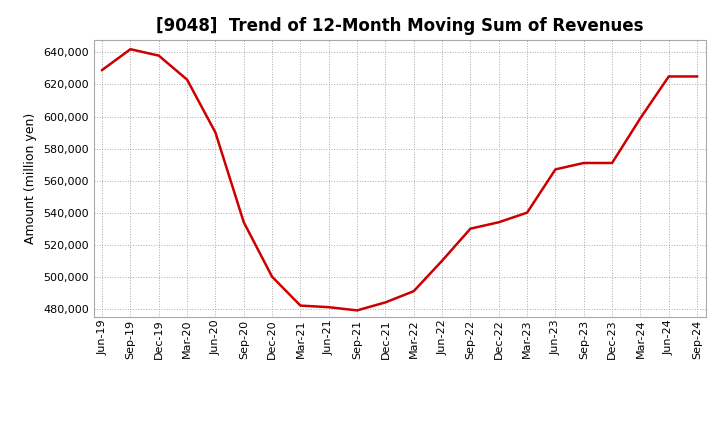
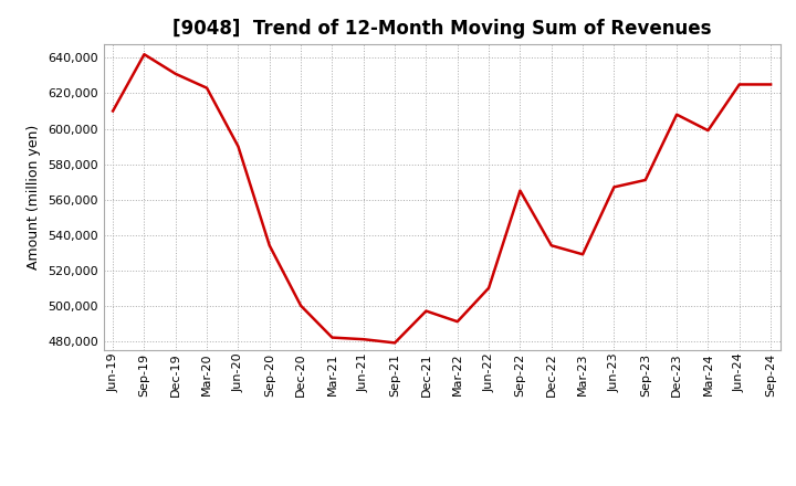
Jun-19: 629,000 -> 610,000
Dec-19: 638,000 -> 631,000
Dec-21: 484,000 -> 497,000
Sep-22: 530,000 -> 565,000
Mar-23: 540,000 -> 529,000
Dec-23: 571,000 -> 608,000
